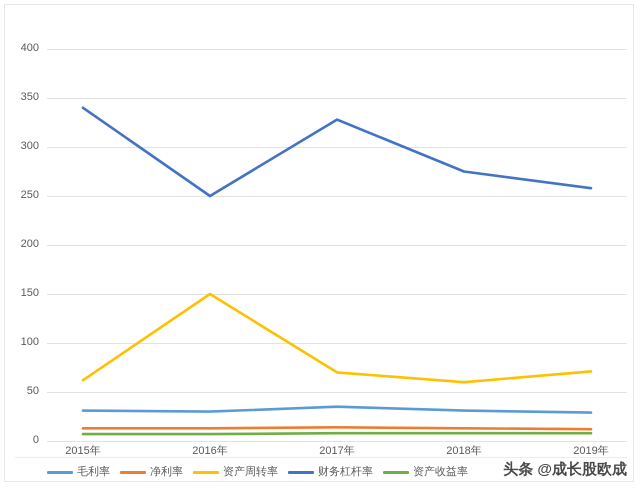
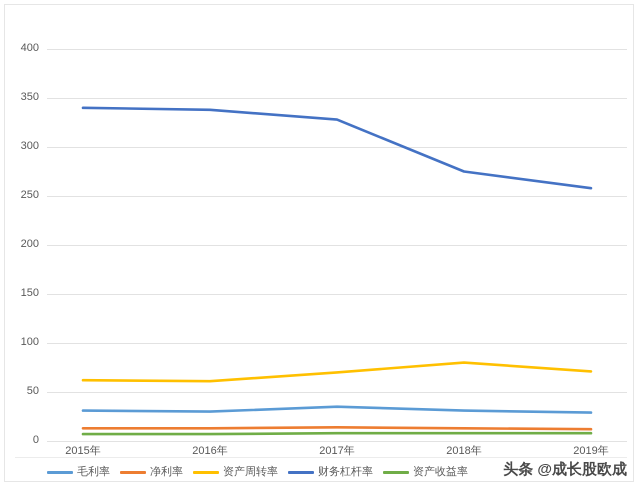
资产周转率/2016年: 150 -> 60
财务杠杆率/2016年: 250 -> 340
资产周转率/2018年: 60 -> 80
